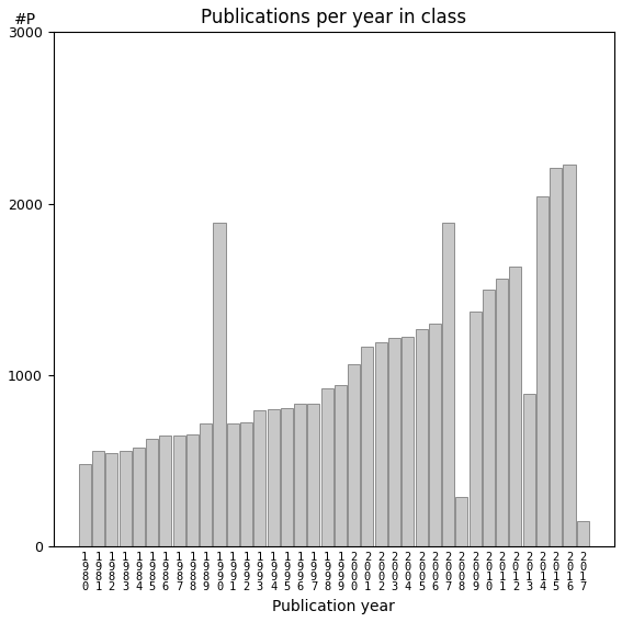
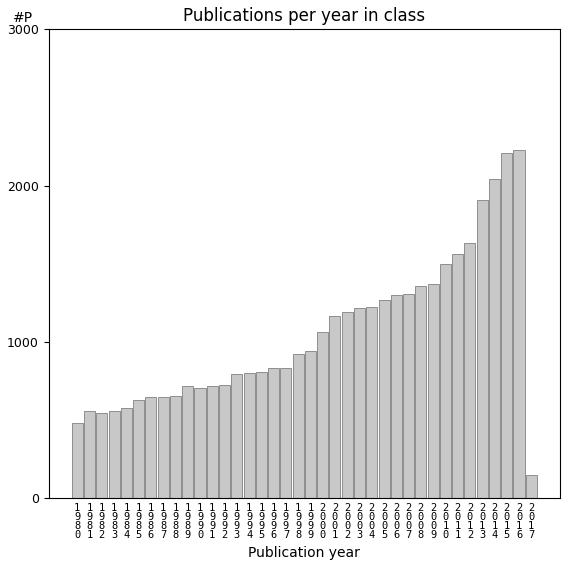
1 9 9 0: 1890 -> 700
2 0 0 7: 1890 -> 1300
2 0 0 8: 290 -> 1360
2 0 1 3: 890 -> 1910
